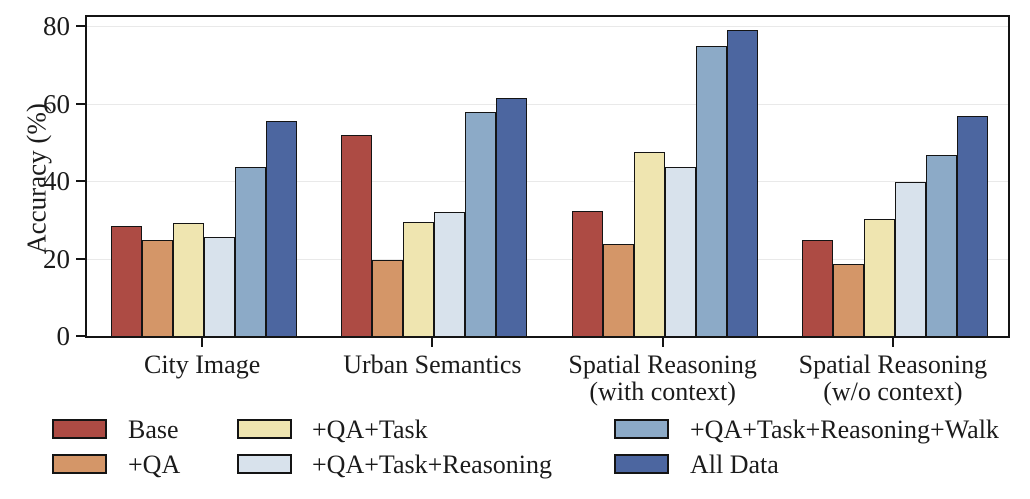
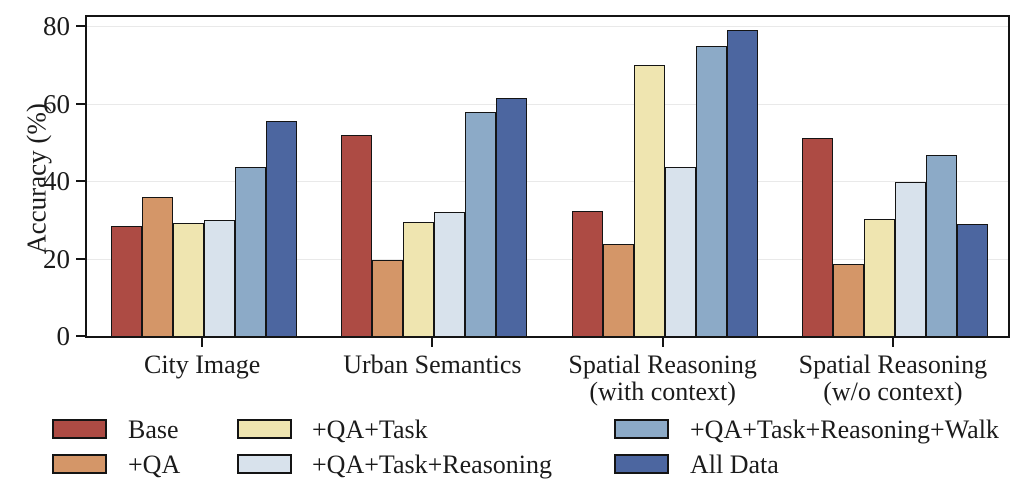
+QA/City Image: 25 -> 36
+QA+Task+Reasoning/City Image: 26 -> 30
+QA+Task/Spatial Reasoning (with context): 47 -> 70
Base/Spatial Reasoning (w/o context): 25 -> 51
All Data/Spatial Reasoning (w/o context): 57 -> 29
